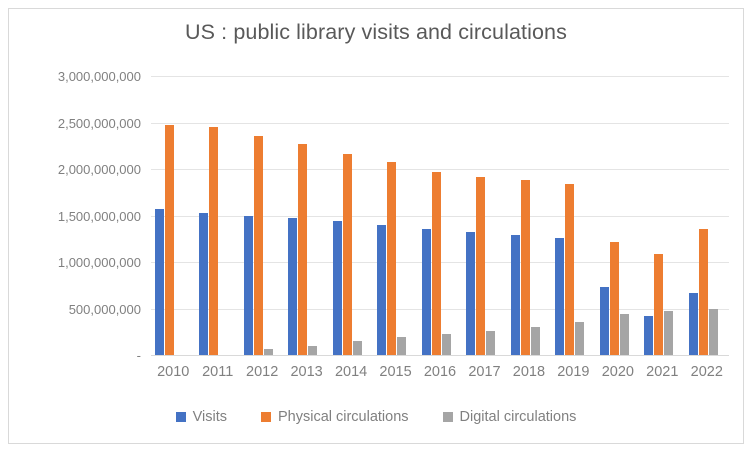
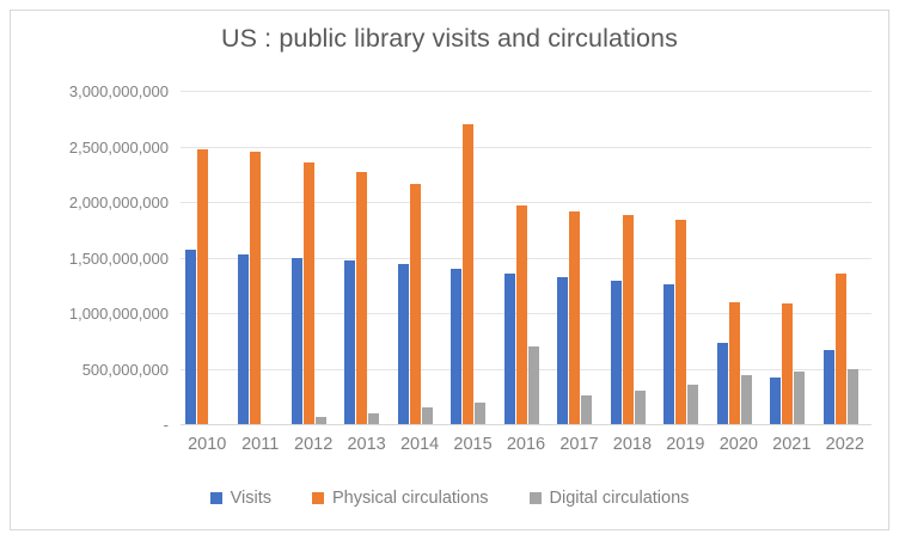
Physical circulations/2015: 2100000000 -> 2700000000
Digital circulations/2016: 200000000 -> 700000000
Physical circulations/2020: 1200000000 -> 1100000000
